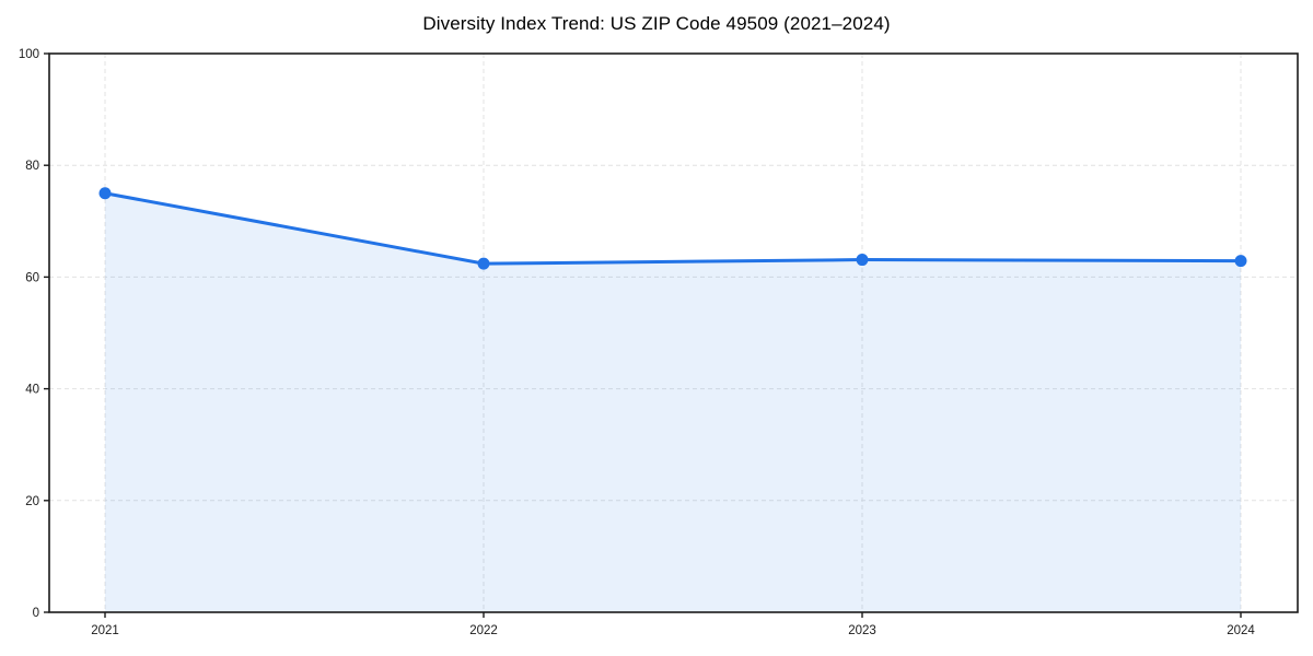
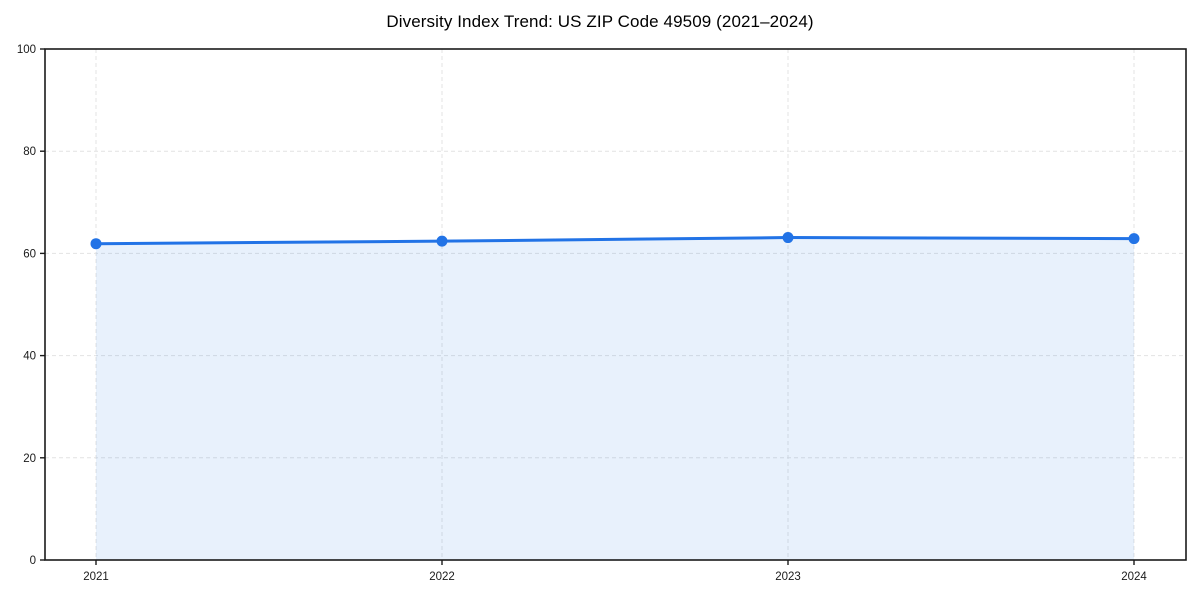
2021: 75 -> 62
